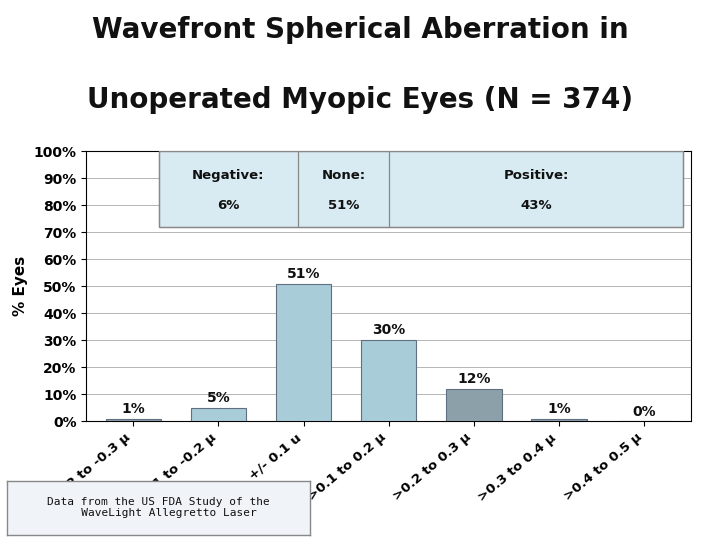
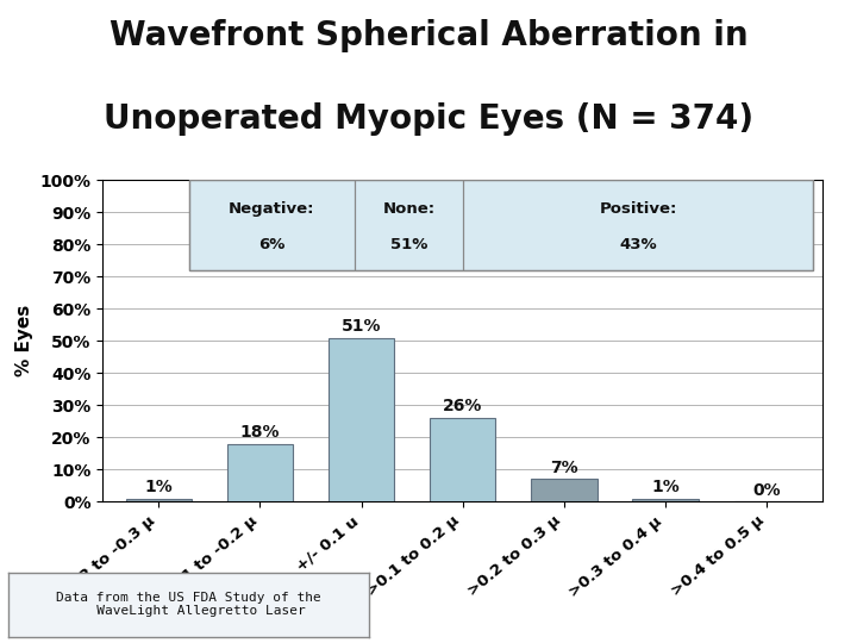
<0.1 to -0.2 μ: 5% -> 18%
>0.1 to 0.2 μ: 30% -> 26%
>0.2 to 0.3 μ: 12% -> 7%
